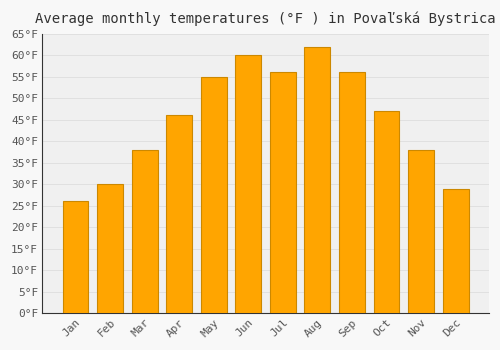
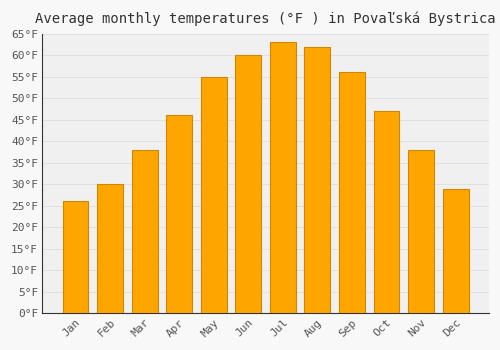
Jul: 56°F -> 63°F
